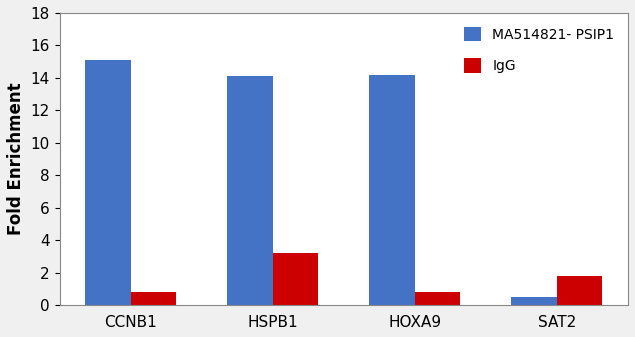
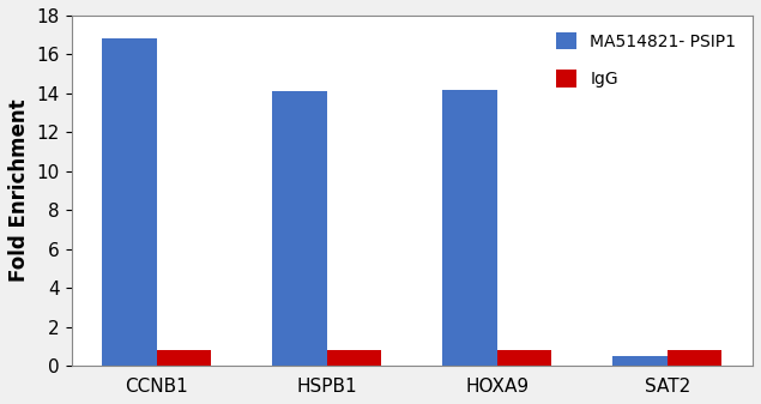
MA514821- PSIP1/CCNB1: 15.1 -> 16.8
IgG/HSPB1: 3.2 -> 0.8
IgG/SAT2: 1.8 -> 0.8
